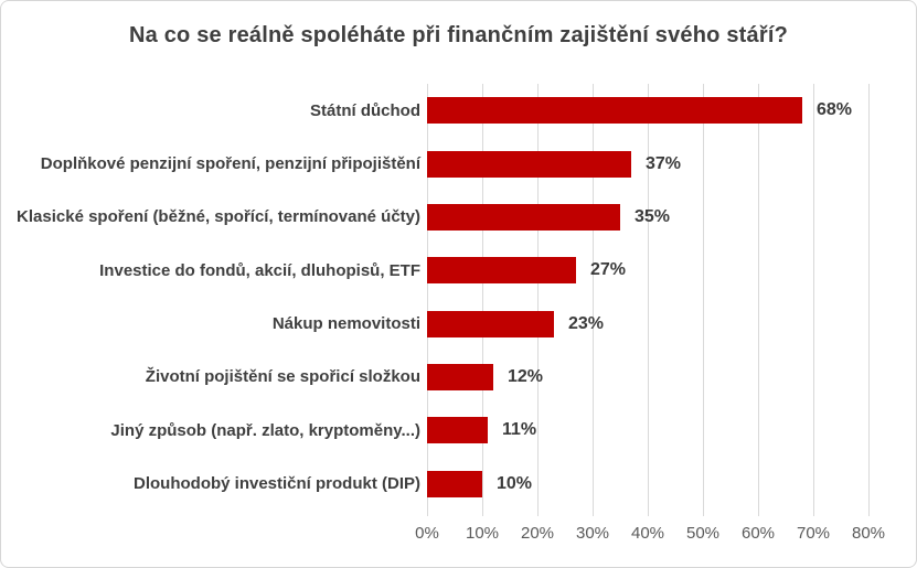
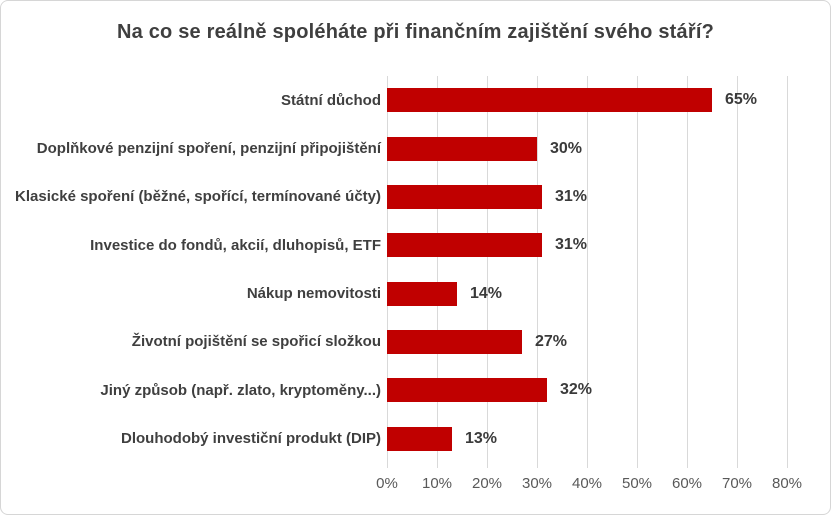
Státní důchod: 68% -> 65%
Doplňkové penzijní spoření, penzijní připojištění: 37% -> 30%
Klasické spoření (běžné, spořící, termínované účty): 35% -> 31%
Investice do fondů, akcií, dluhopisů, ETF: 27% -> 31%
Nákup nemovitosti: 23% -> 14%
Životní pojištění se spořicí složkou: 12% -> 27%
Jiný způsob (např. zlato, kryptoměny...): 11% -> 32%
Dlouhodobý investiční produkt (DIP): 10% -> 13%
